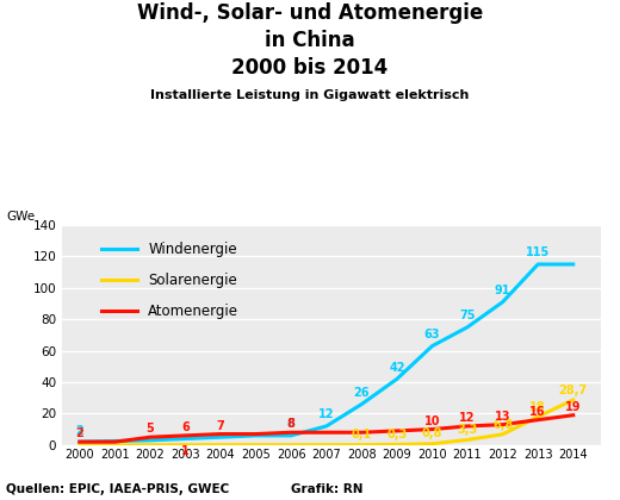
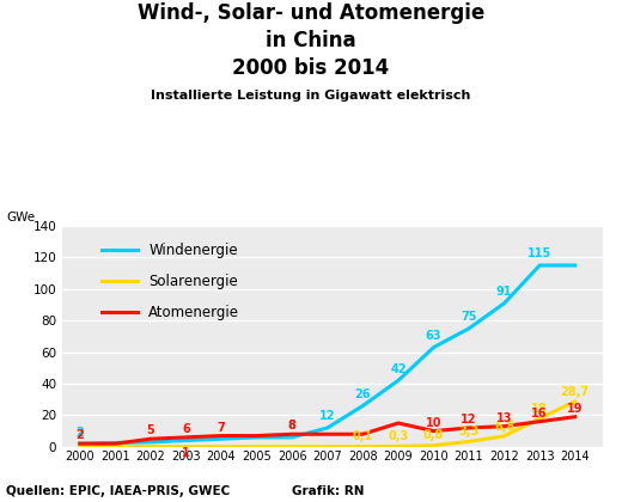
Atomenergie/2009: 9 -> 15
